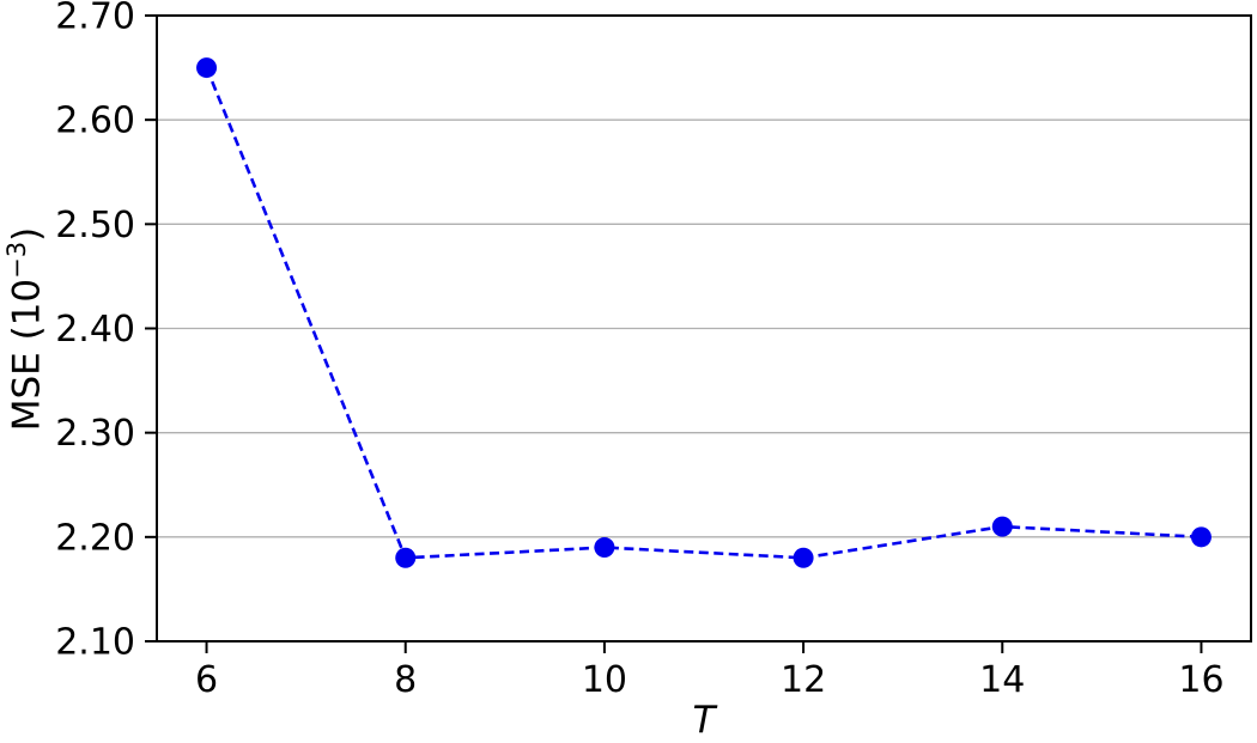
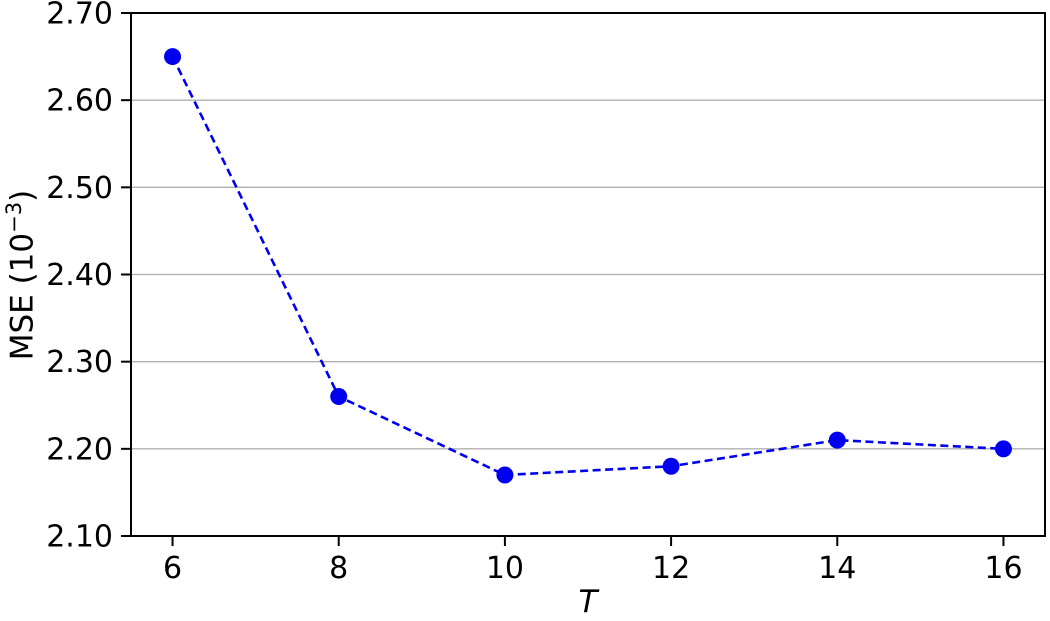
8: 2.18 -> 2.26
10: 2.19 -> 2.17
